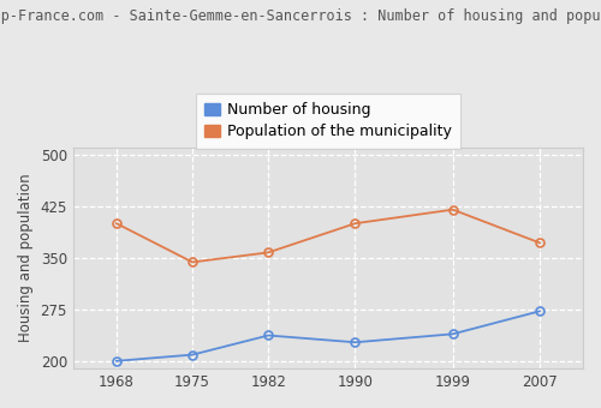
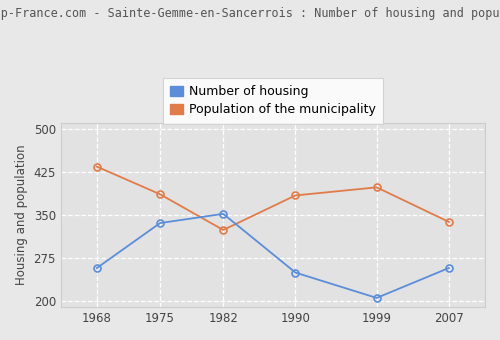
Number of housing/1968: 201 -> 258
Population of the municipality/1968: 400 -> 434
Number of housing/1975: 210 -> 336
Population of the municipality/1975: 344 -> 386
Number of housing/1982: 238 -> 352
Population of the municipality/1982: 358 -> 324
Number of housing/1990: 228 -> 250
Population of the municipality/1990: 400 -> 384
Number of housing/1999: 240 -> 206
Population of the municipality/1999: 420 -> 398
Number of housing/2007: 273 -> 258
Population of the municipality/2007: 372 -> 338
